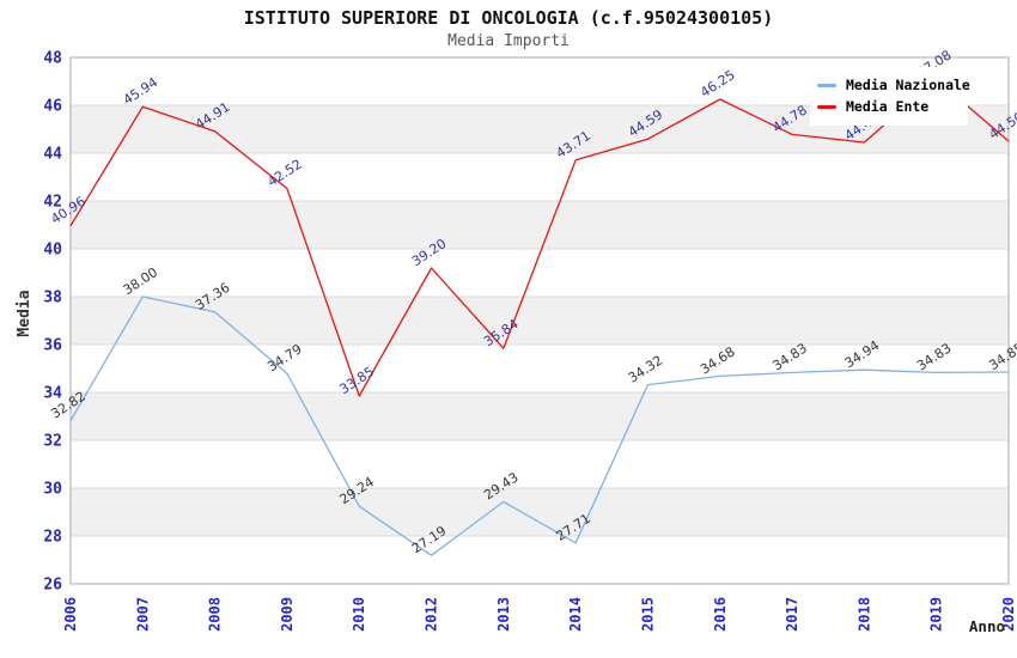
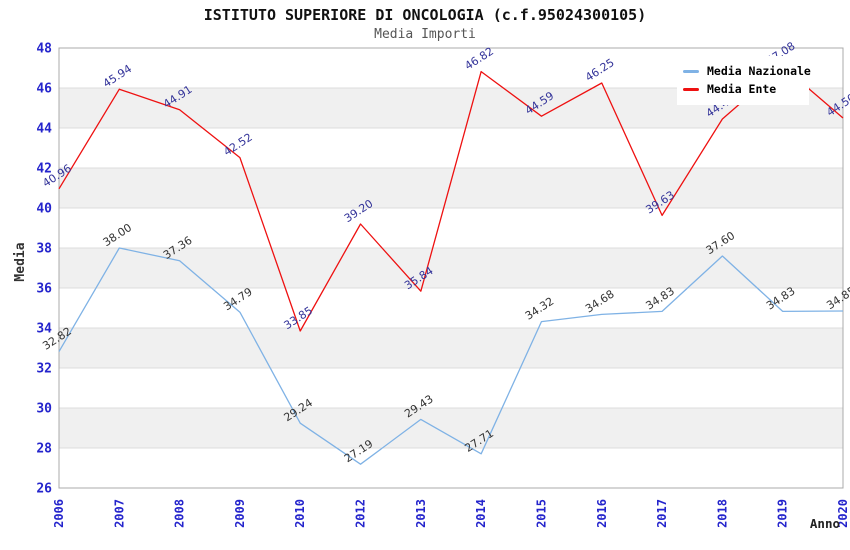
Media Ente/2014: 43.71 -> 46.82
Media Ente/2017: 44.78 -> 39.63
Media Nazionale/2018: 34.94 -> 37.60
